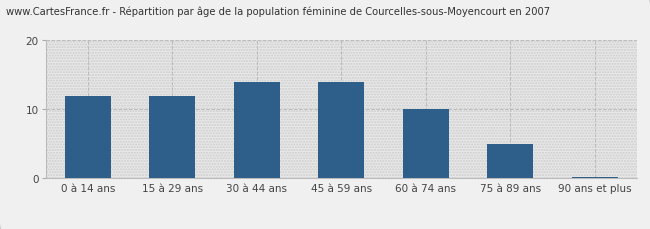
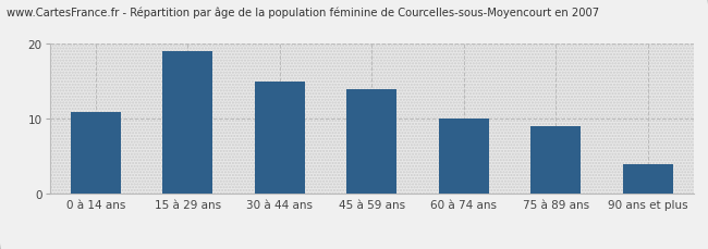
0 à 14 ans: 12.0 -> 11.0
15 à 29 ans: 12.0 -> 19.0
30 à 44 ans: 14.0 -> 15.0
75 à 89 ans: 5.0 -> 9.0
90 ans et plus: 0.2 -> 4.0
